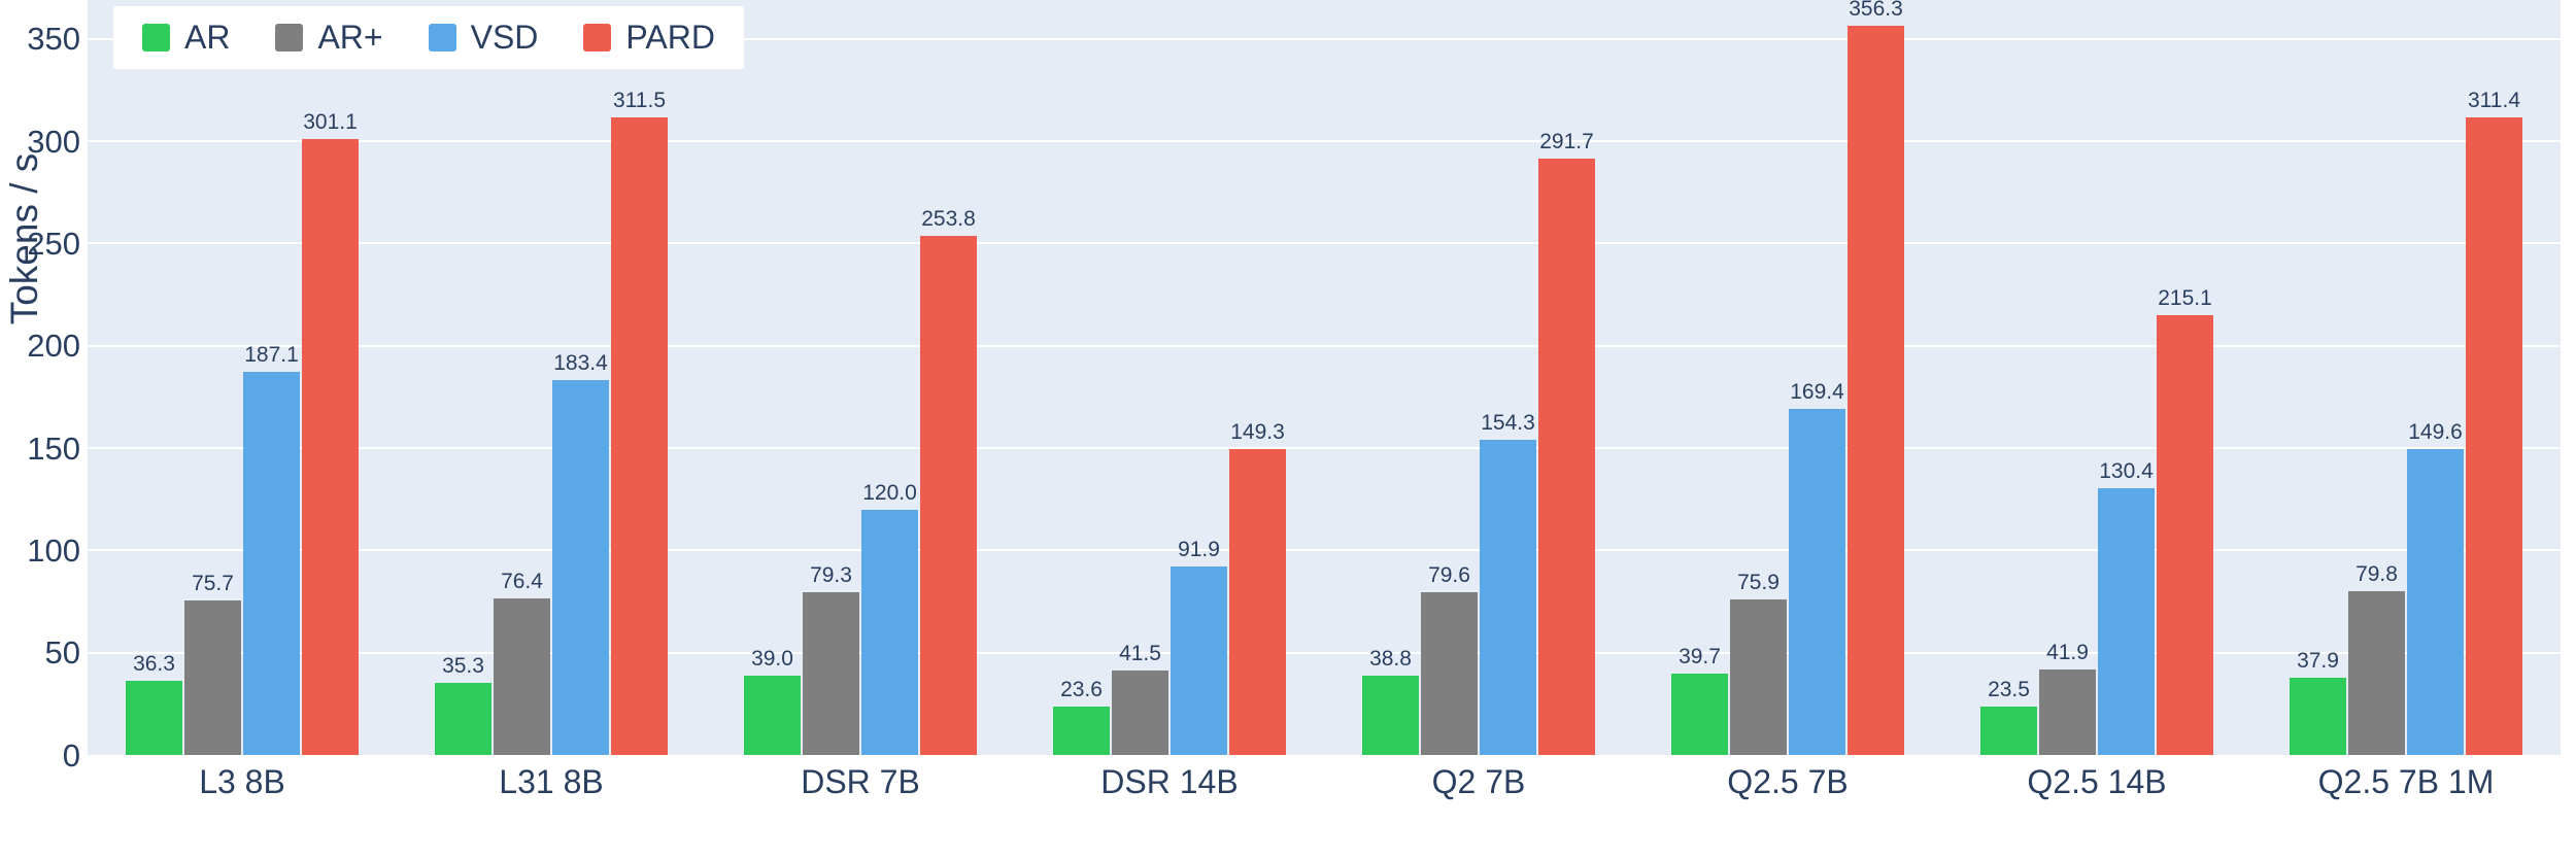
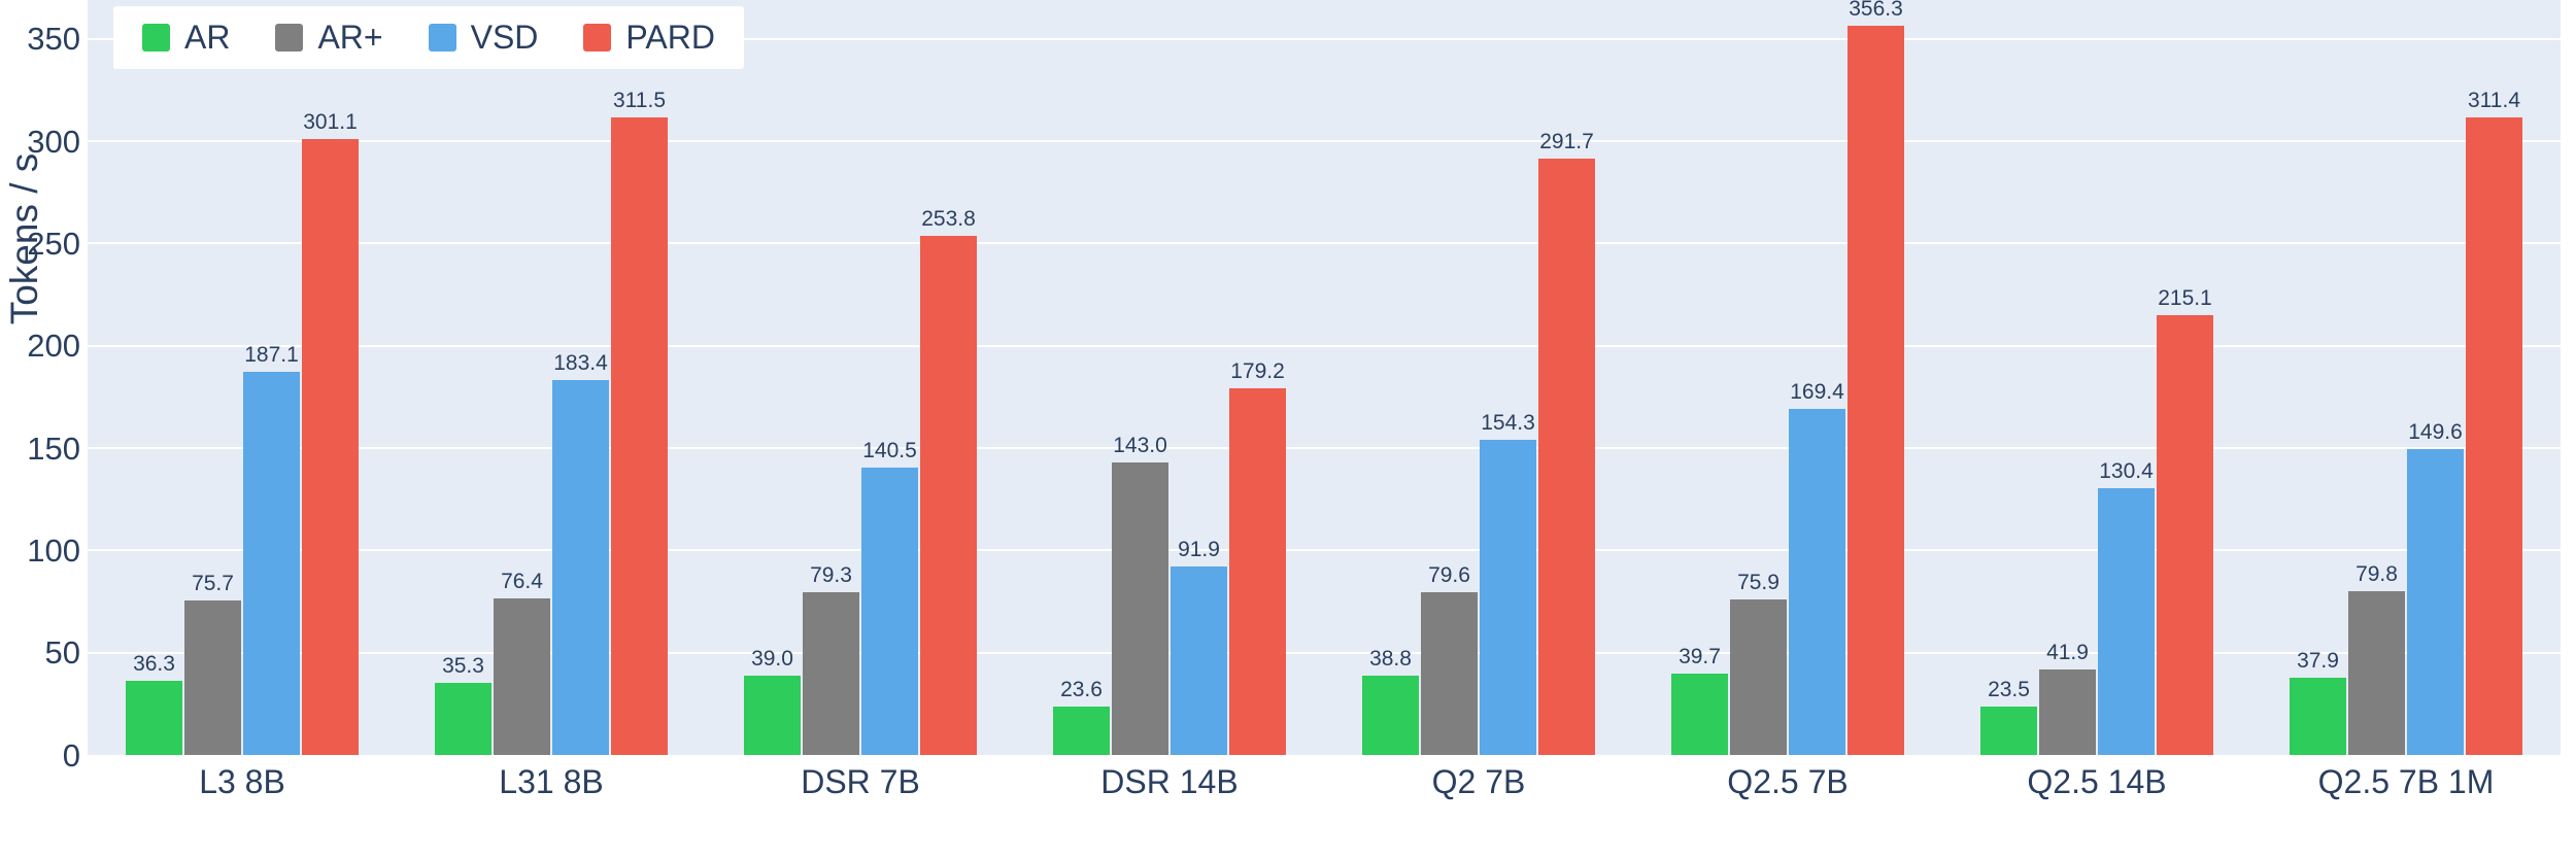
VSD/DSR 7B: 120.0 -> 140.5
AR+/DSR 14B: 41.5 -> 143.0
PARD/DSR 14B: 149.3 -> 179.2
